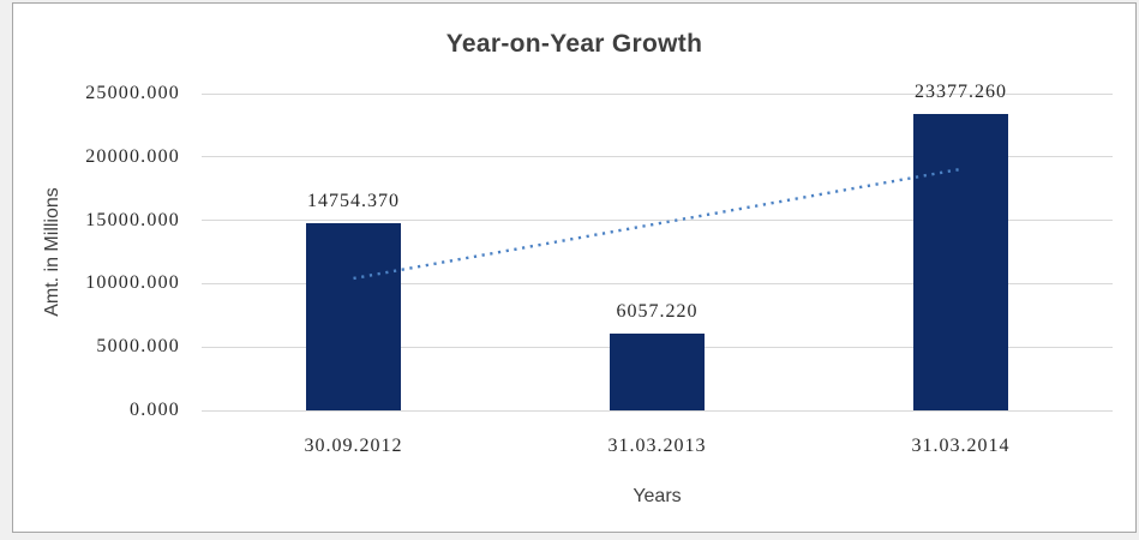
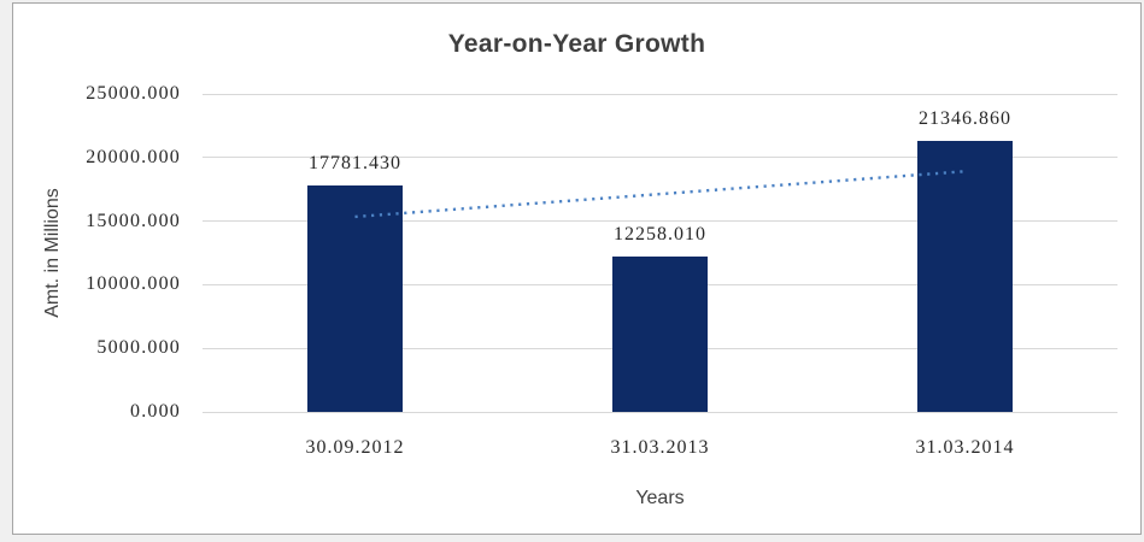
30.09.2012: 14754.370 -> 17781.430
31.03.2013: 6057.220 -> 12258.010
31.03.2014: 23377.260 -> 21346.860
